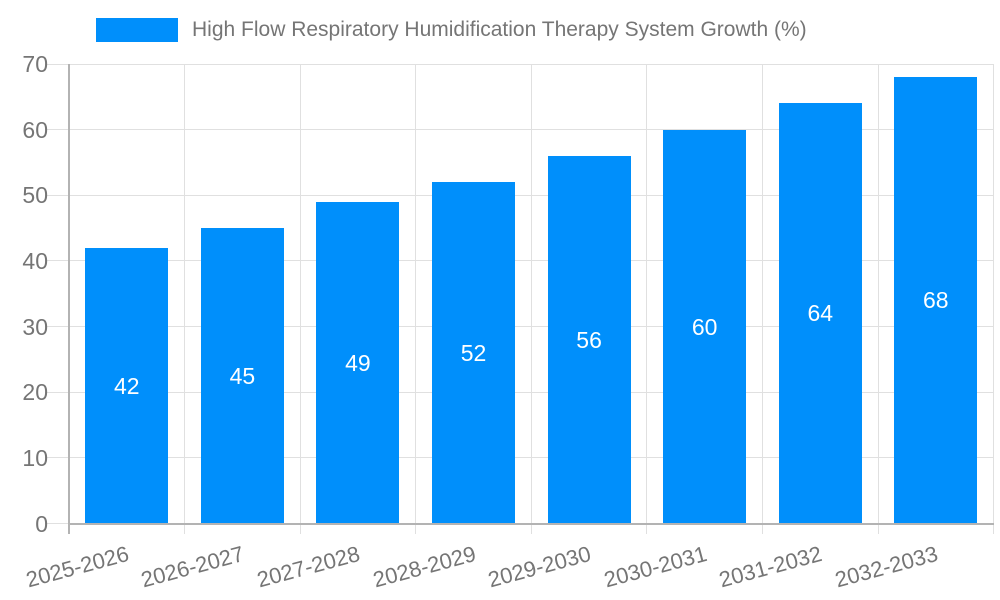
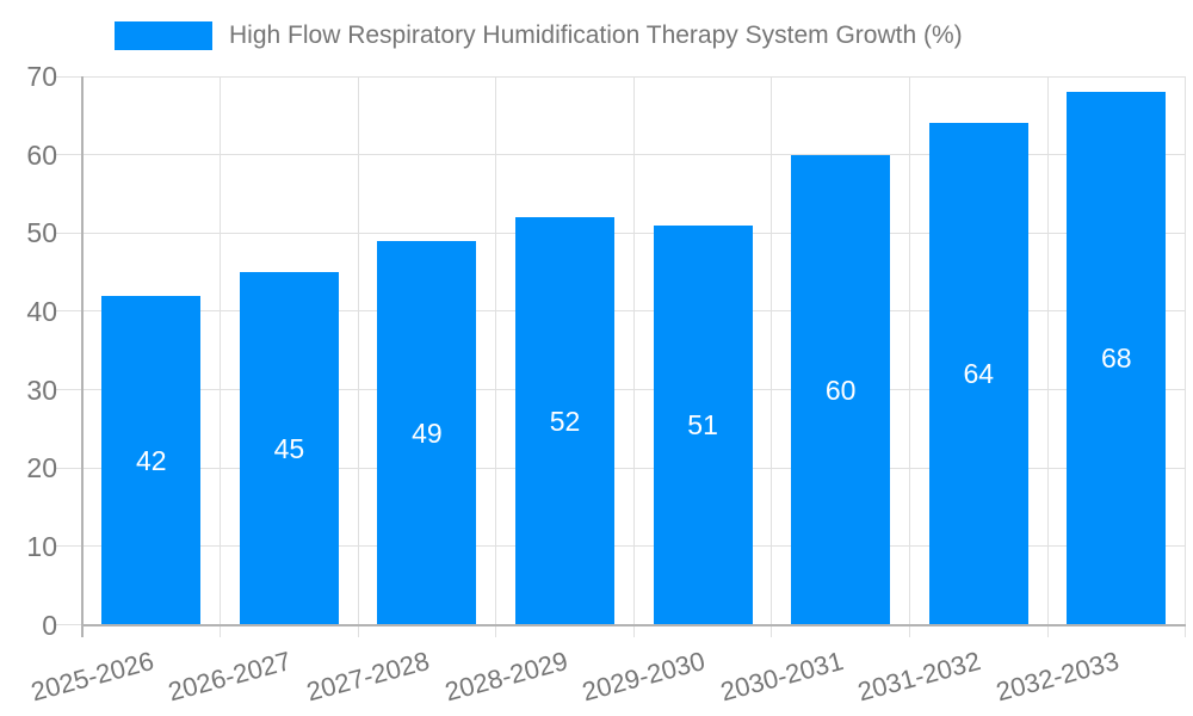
2029-2030: 56 -> 51
